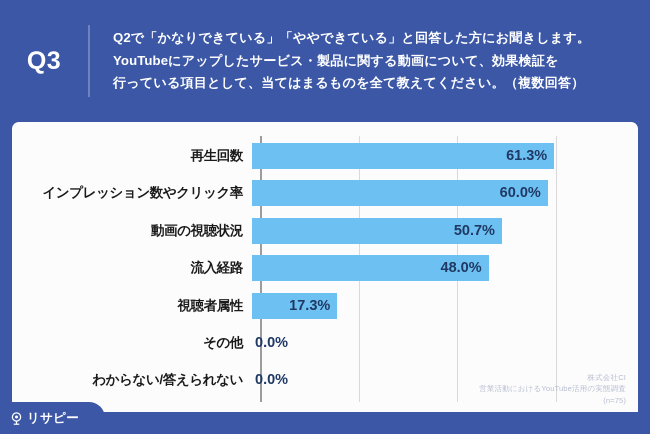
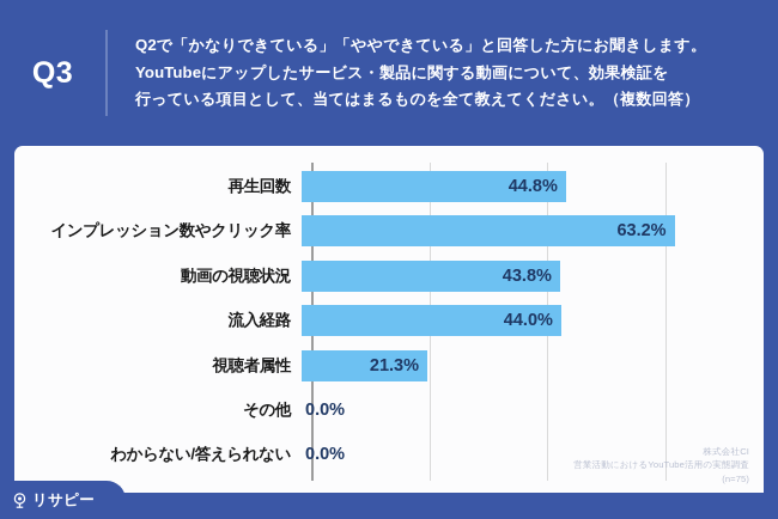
再生回数: 61.3% -> 44.8%
インプレッション数やクリック率: 60.0% -> 63.2%
動画の視聴状況: 50.7% -> 43.8%
流入経路: 48.0% -> 44.0%
視聴者属性: 17.3% -> 21.3%
